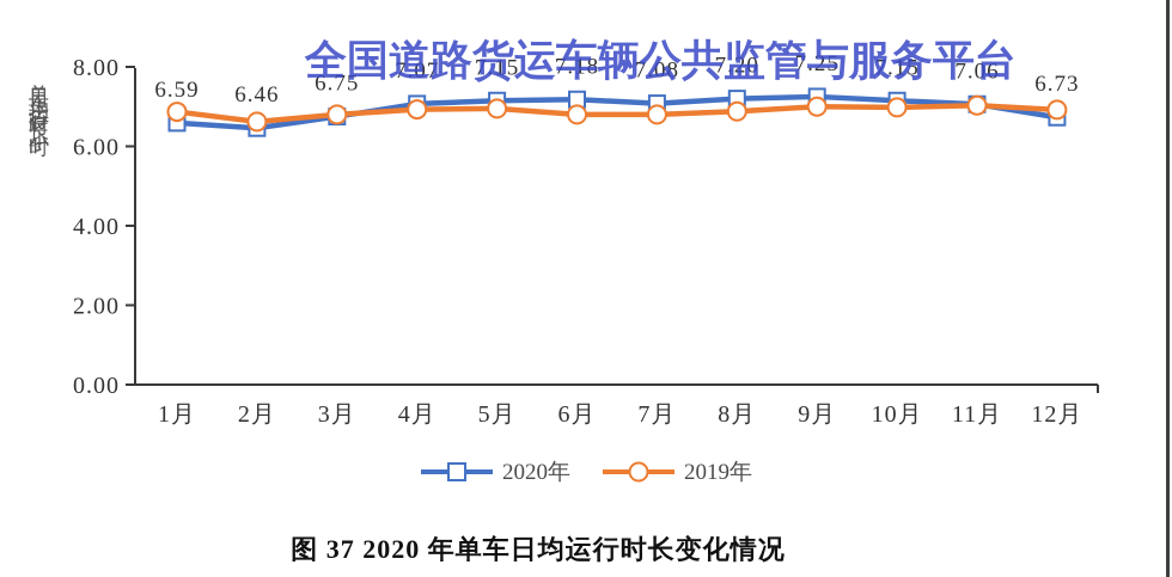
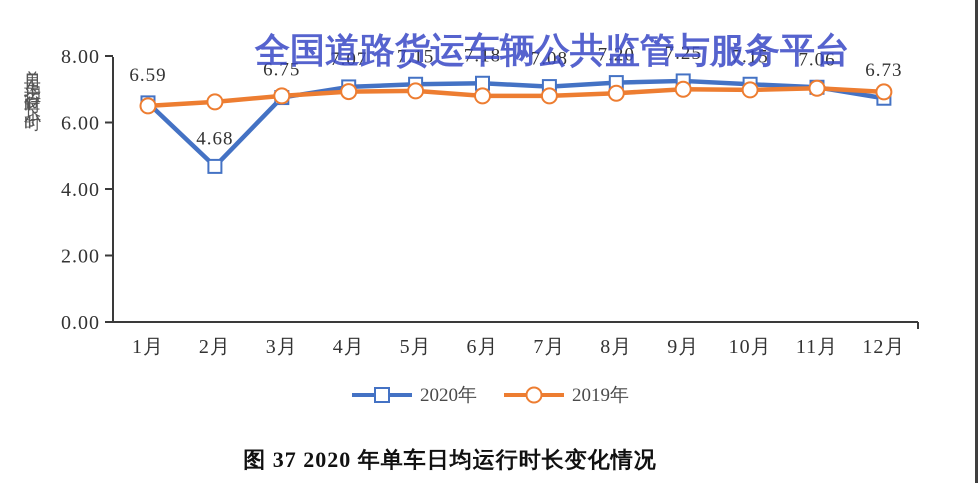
2019年/1月: 6.9 -> 6.5
2020年/2月: 6.46 -> 4.68
